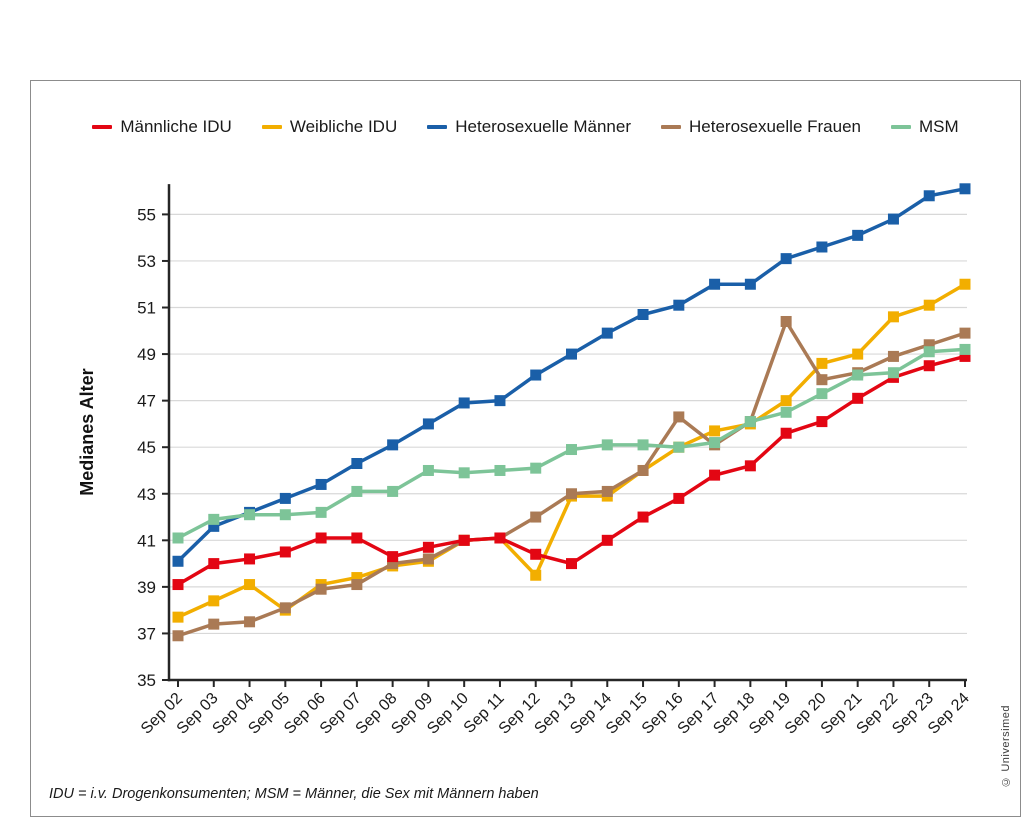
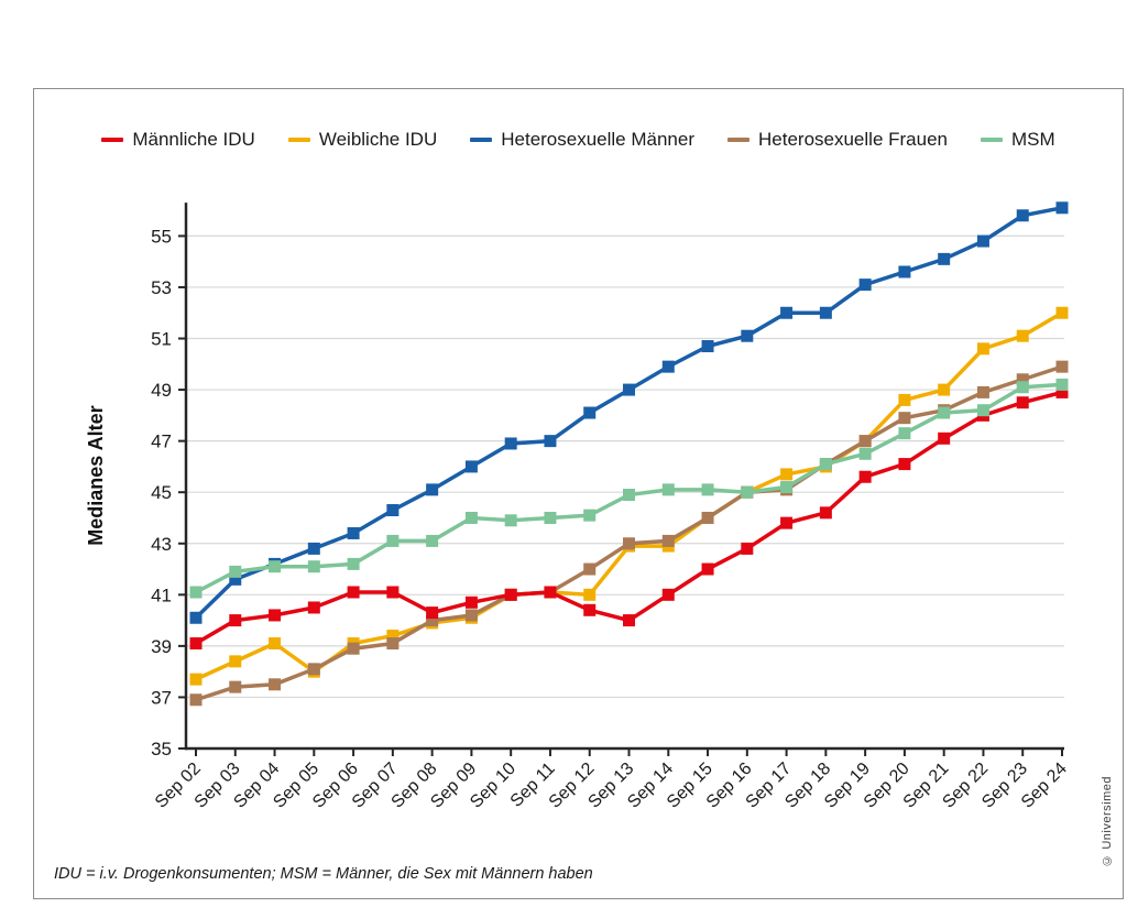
Weibliche IDU/Sep 12: 39.5 -> 41.0
Heterosexuelle Frauen/Sep 16: 46.3 -> 45.0
Heterosexuelle Frauen/Sep 19: 50.4 -> 47.0
